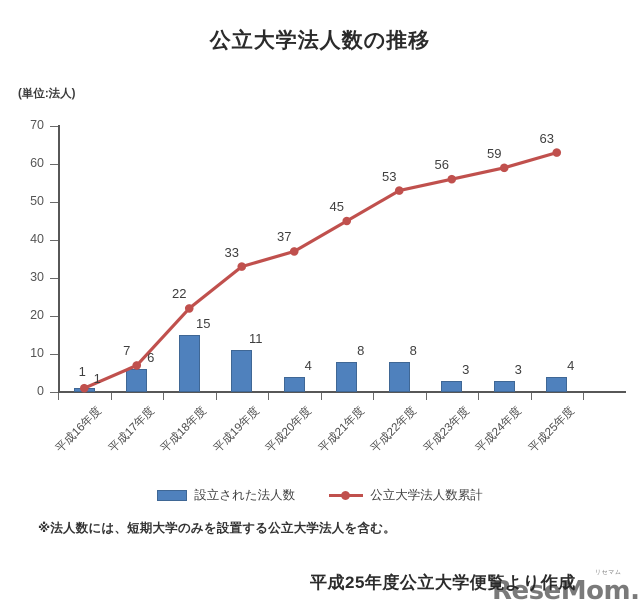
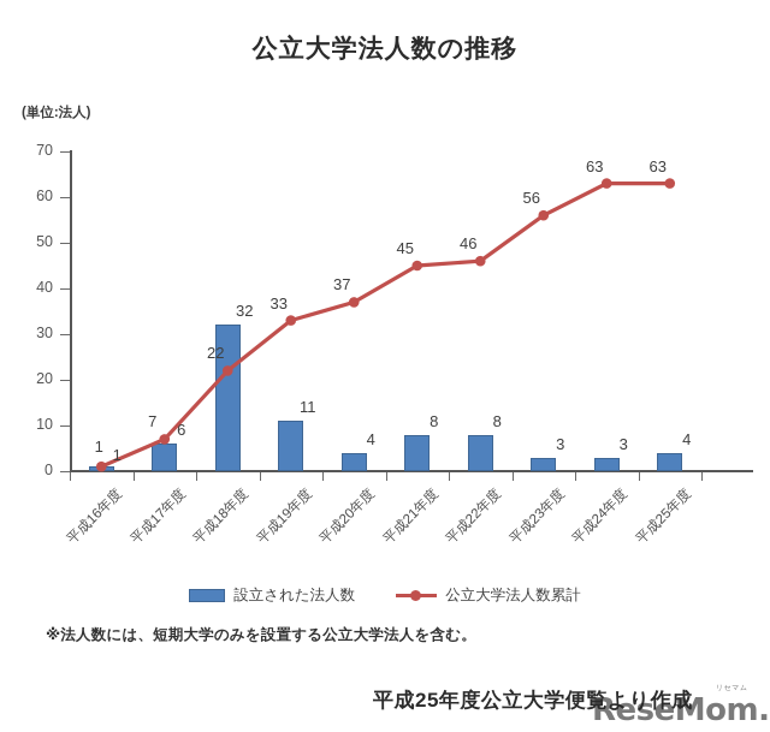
設立された法人数/平成18年度: 15 -> 32
公立大学法人数累計/平成22年度: 53 -> 46
公立大学法人数累計/平成24年度: 59 -> 63
